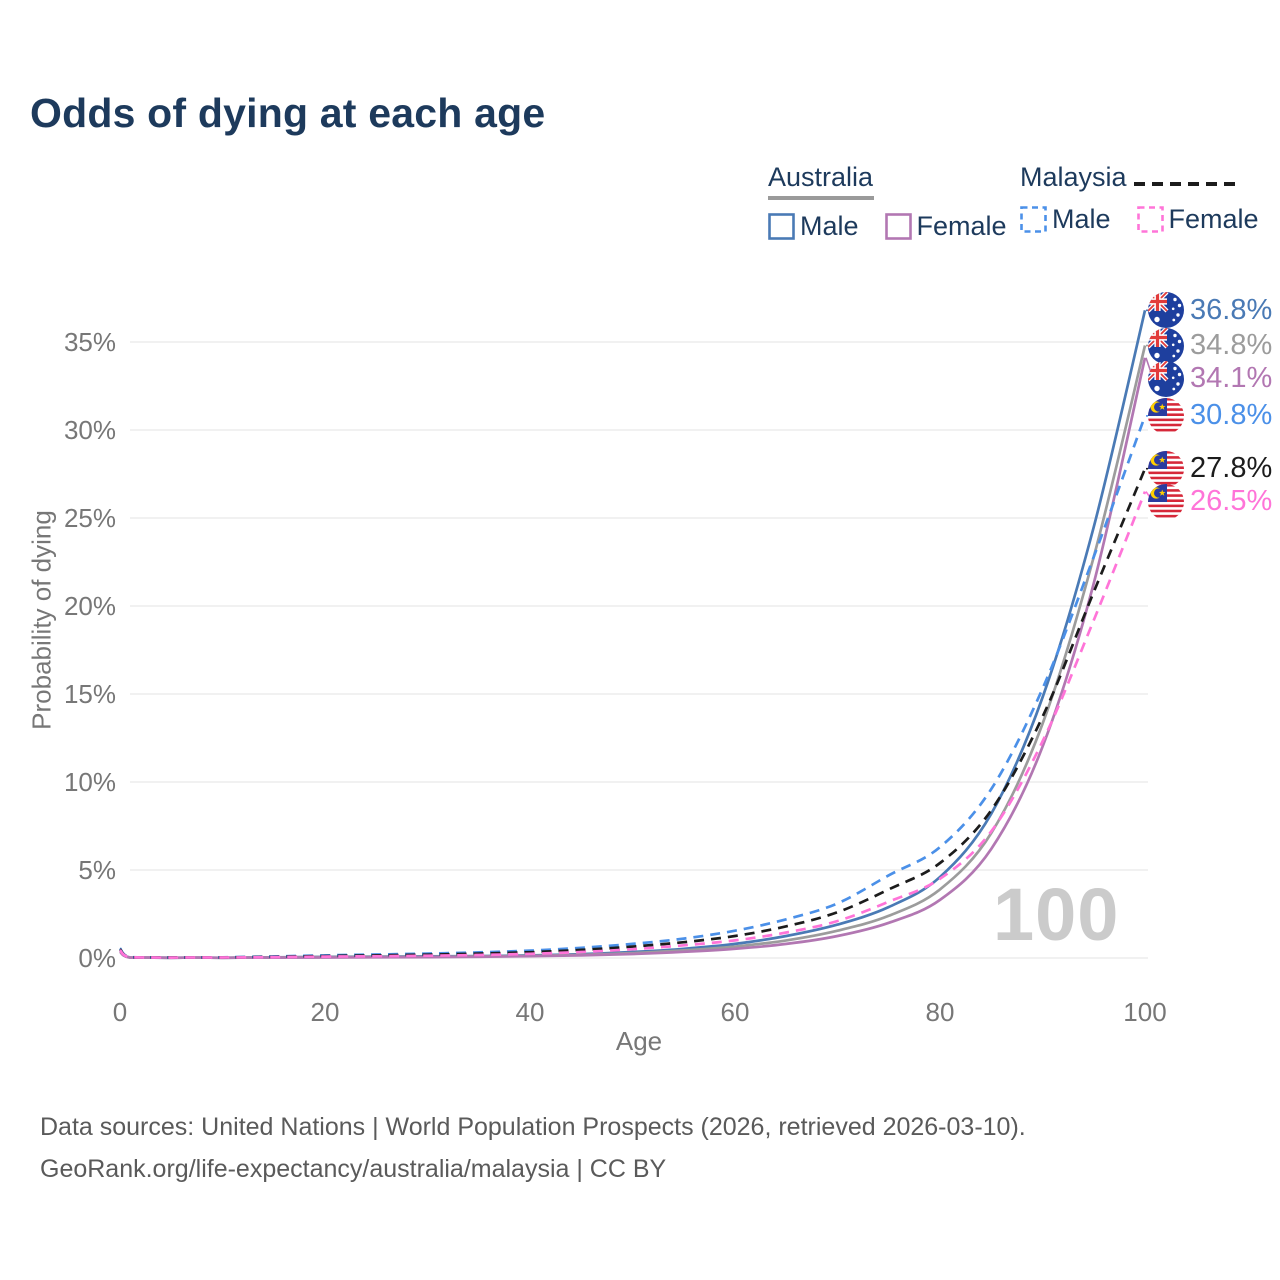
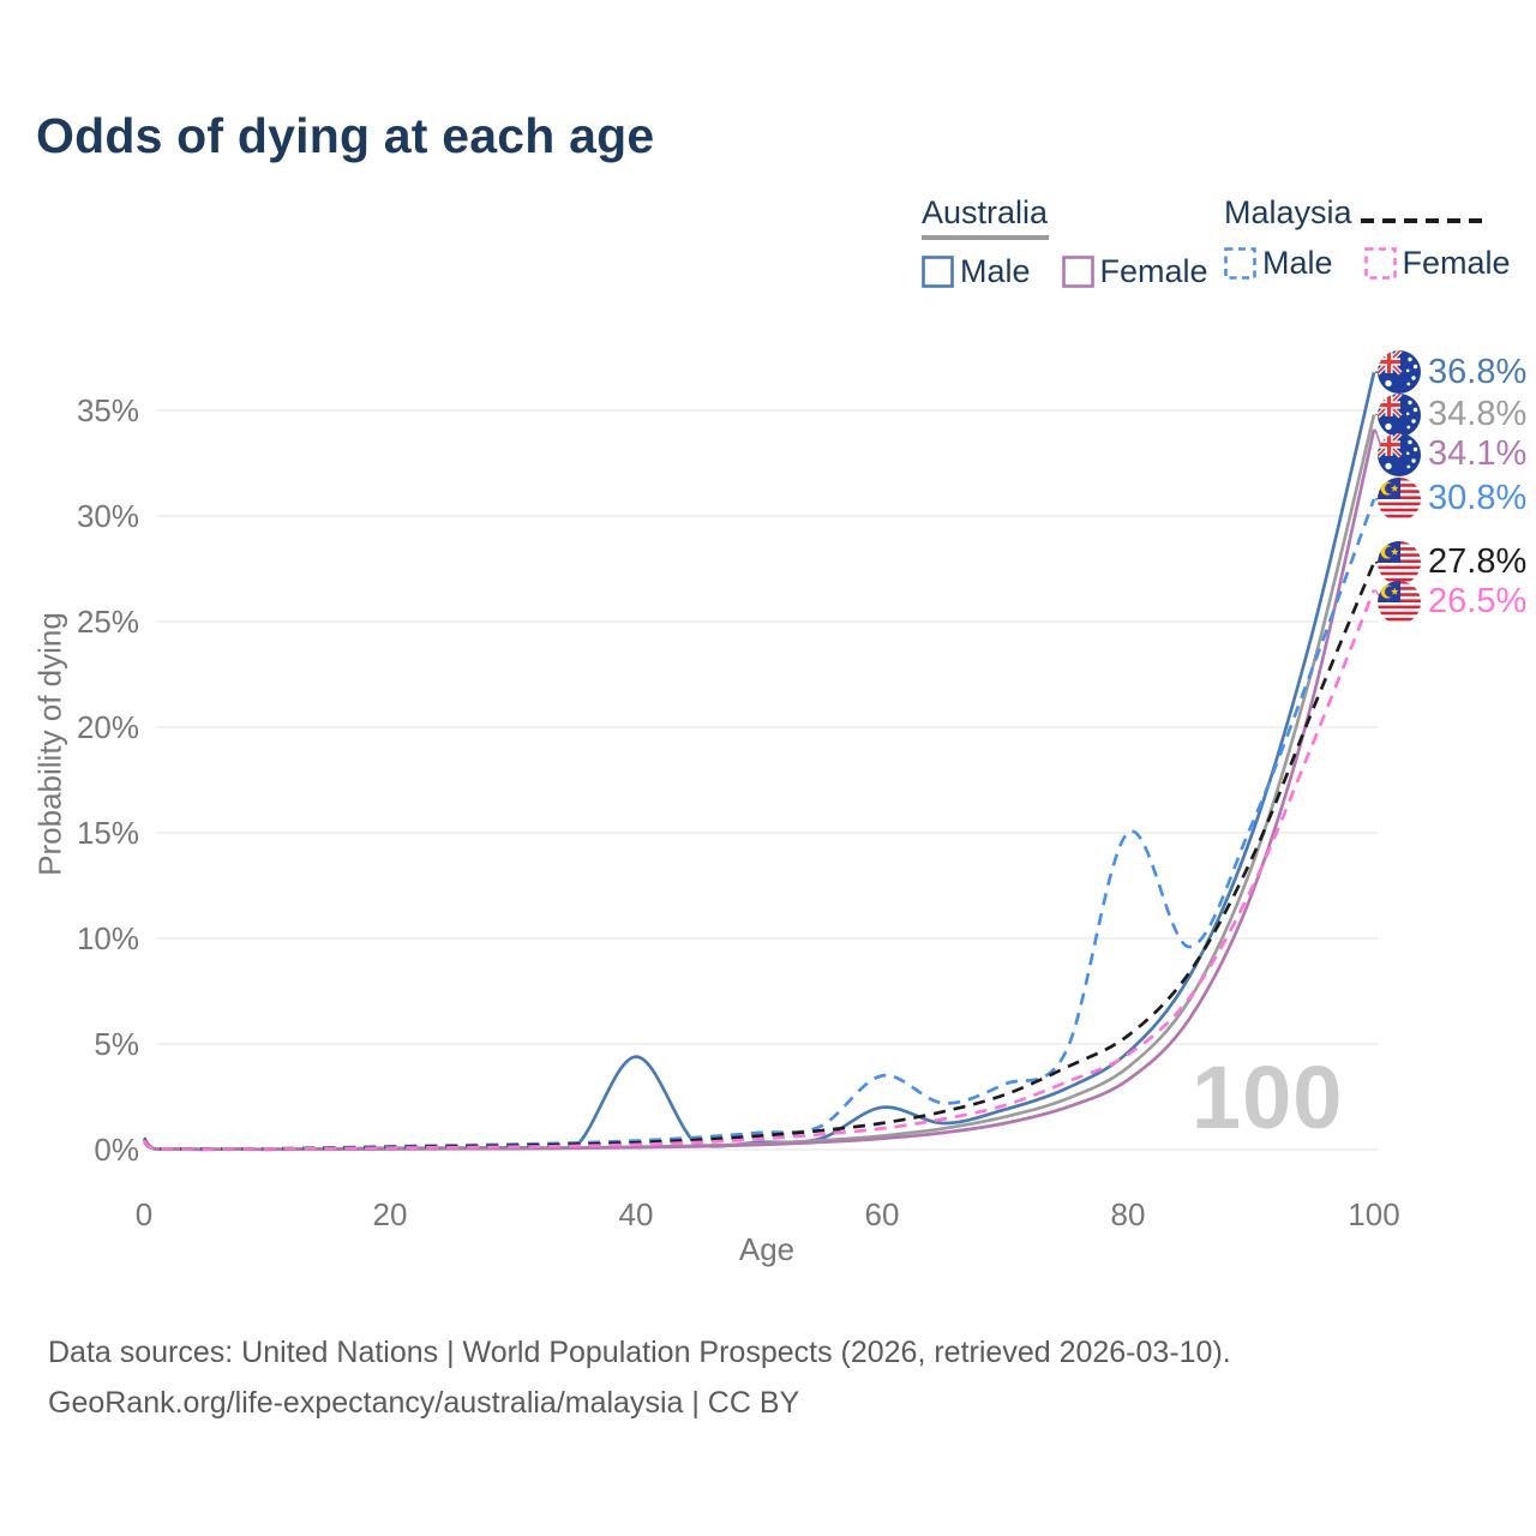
Australia Male/40: 0.1% -> 4.4%
Australia Male/60: 0.8% -> 2.0%
Malaysia Male/60: 1.6% -> 3.5%
Malaysia Male/80: 6.3% -> 15.0%
